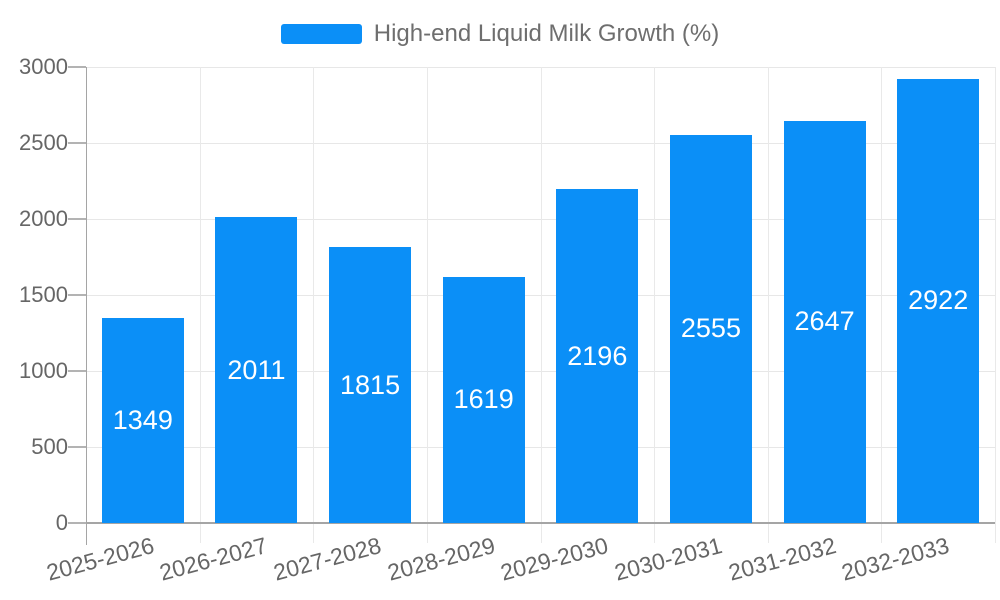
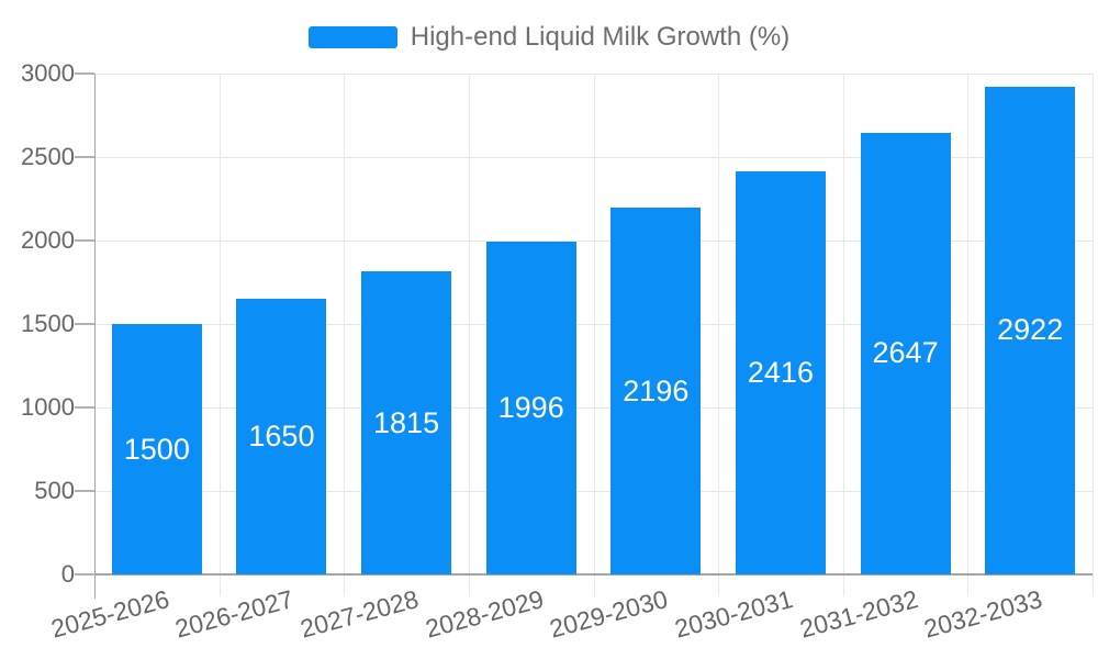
2025-2026: 1349 -> 1500
2026-2027: 2011 -> 1650
2028-2029: 1619 -> 1996
2030-2031: 2555 -> 2416
